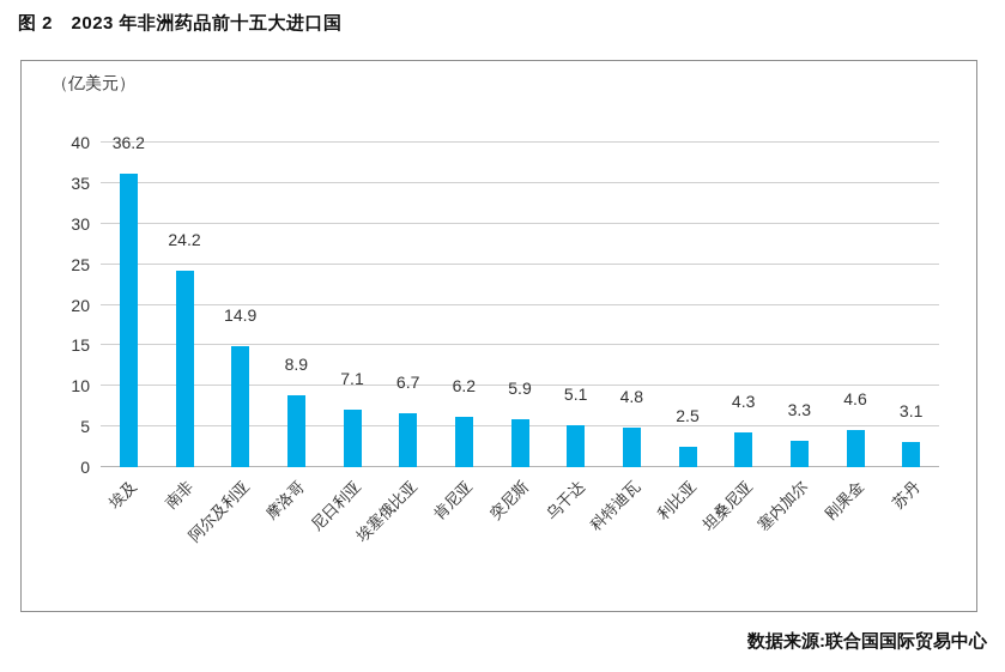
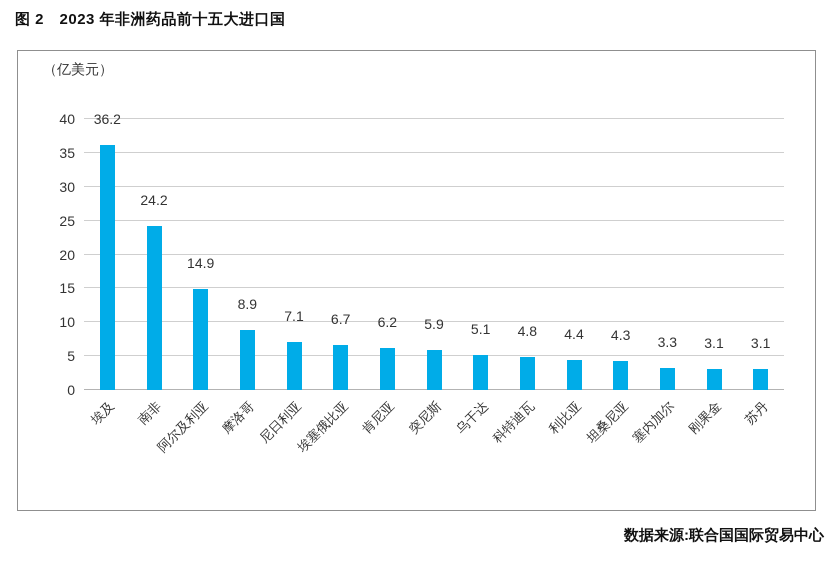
利比亚: 2.5 -> 4.4
刚果金: 4.6 -> 3.1
